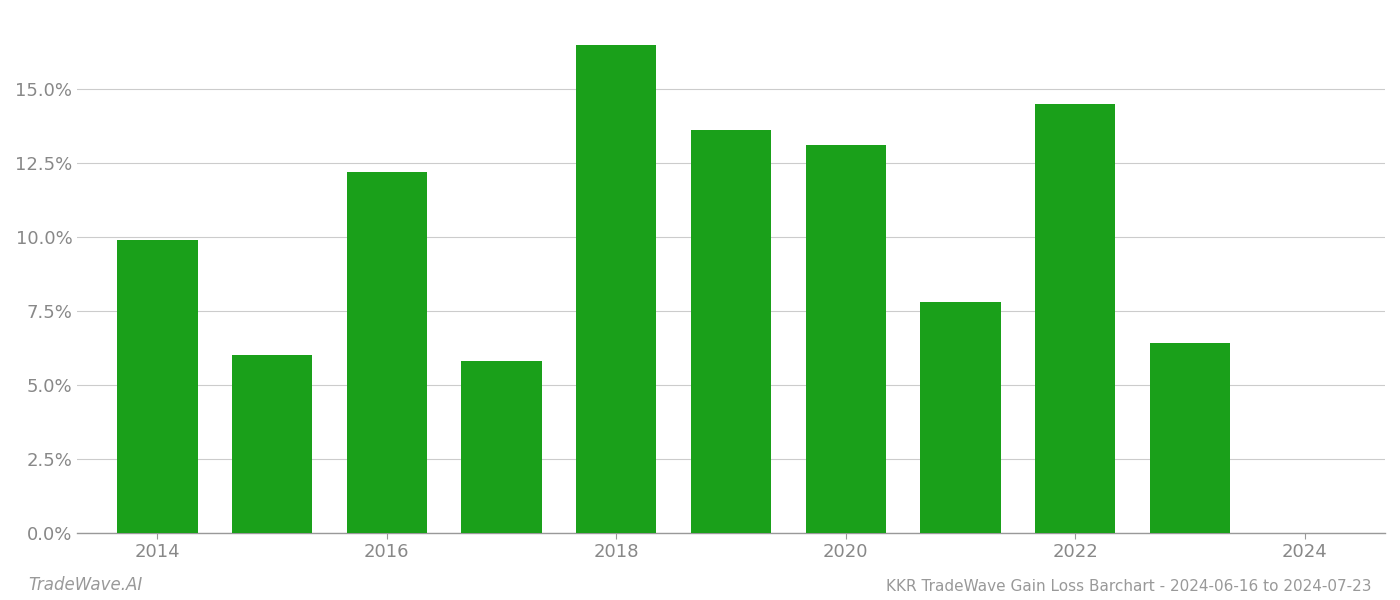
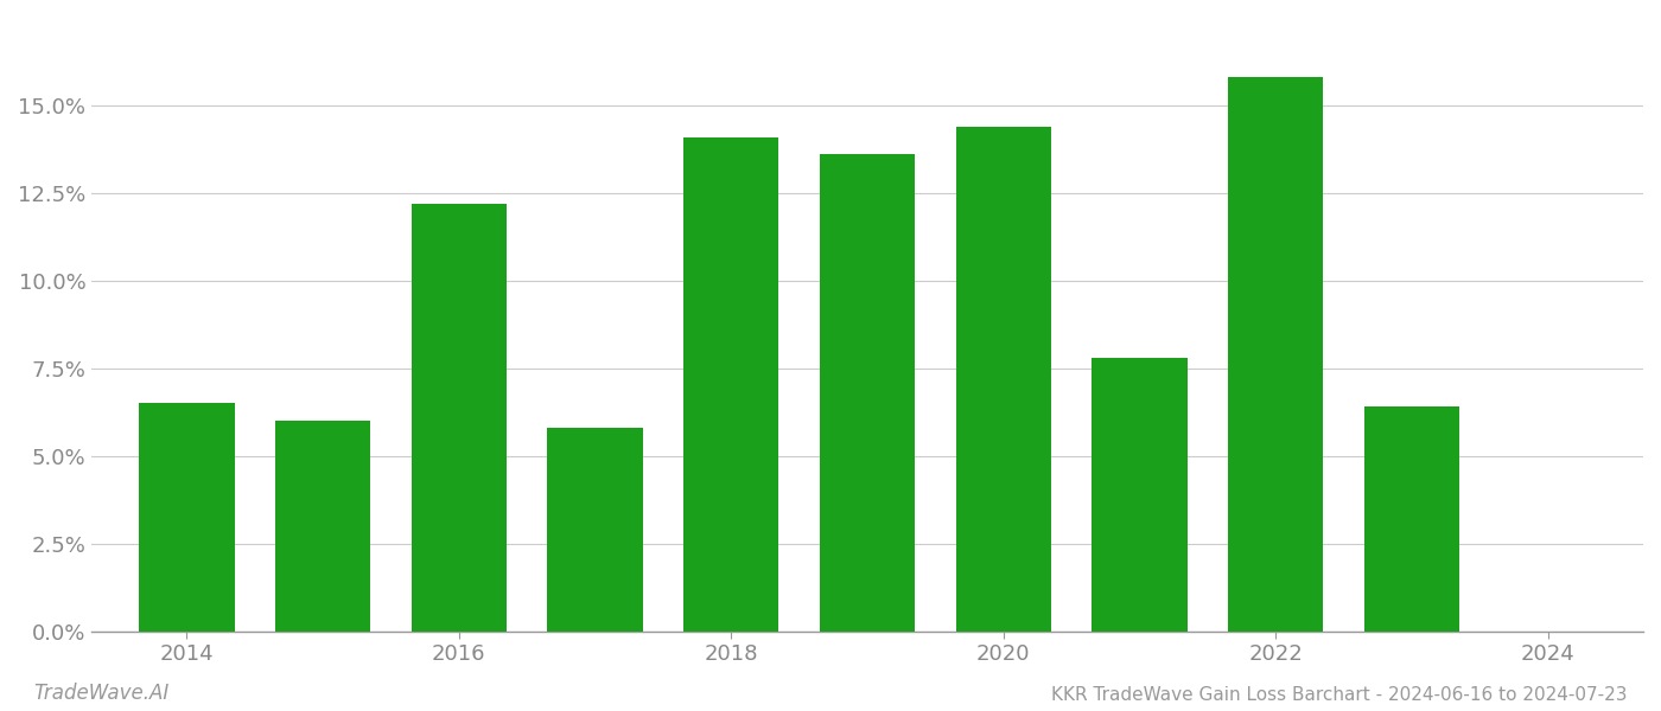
2014: 9.9% -> 6.5%
2018: 16.5% -> 14.1%
2020: 13.1% -> 14.4%
2022: 14.5% -> 15.8%
